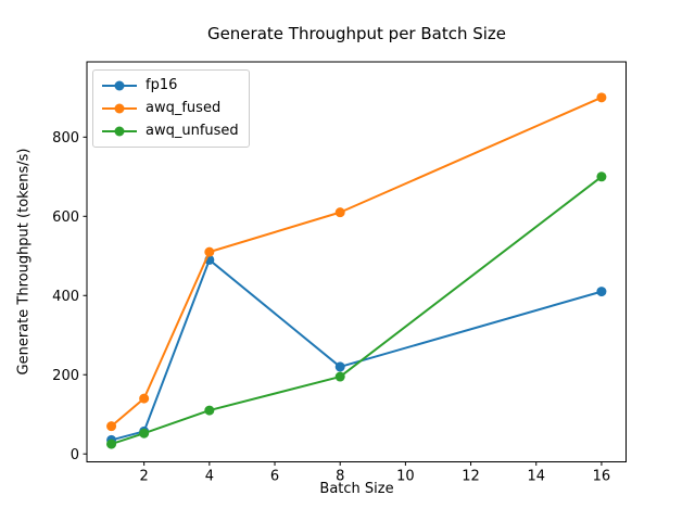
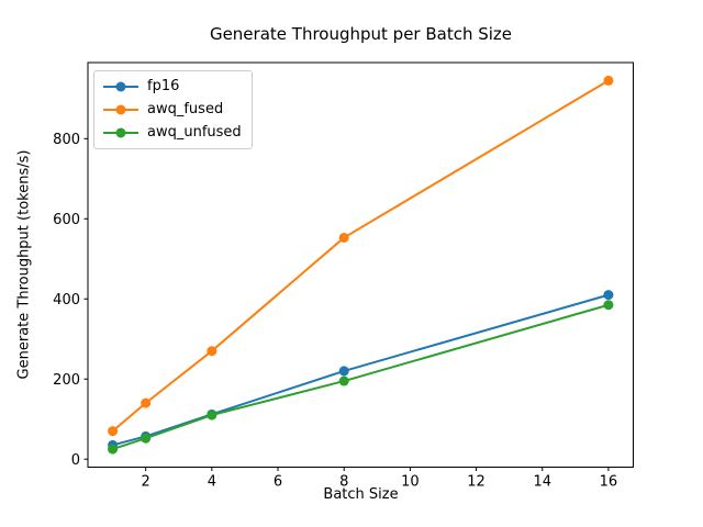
fp16/4: 490 -> 110
awq_fused/4: 510 -> 270
awq_fused/8: 610 -> 550
awq_fused/16: 900 -> 940
awq_unfused/16: 700 -> 380
